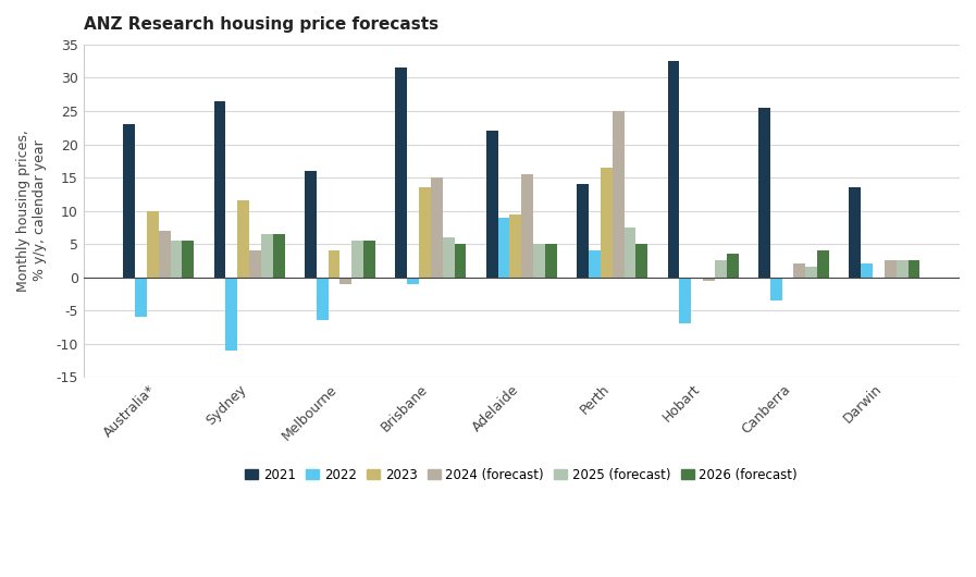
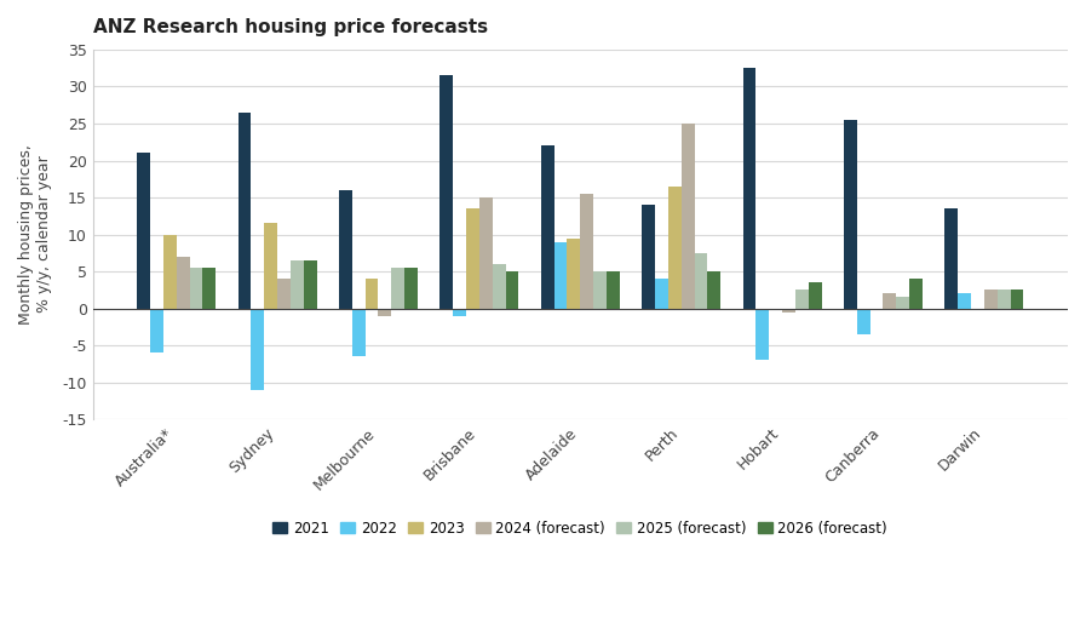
2021/Australia*: 23.0 -> 21.0
